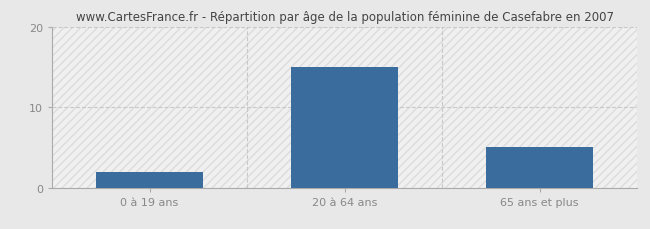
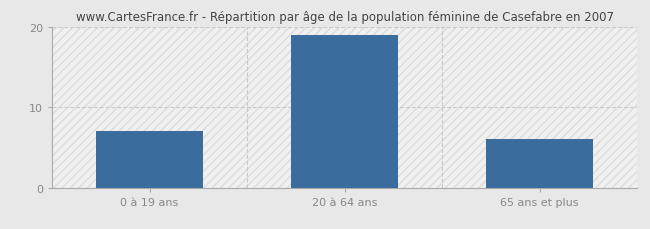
0 à 19 ans: 2 -> 7
20 à 64 ans: 15 -> 19
65 ans et plus: 5 -> 6
